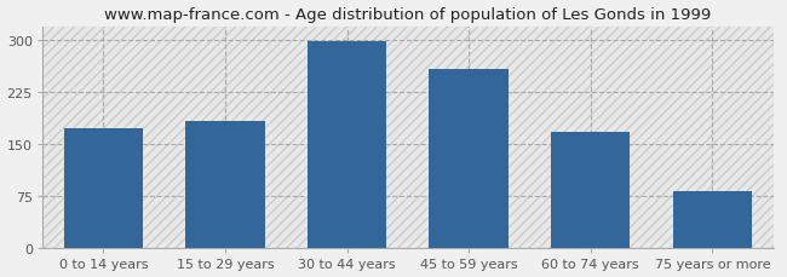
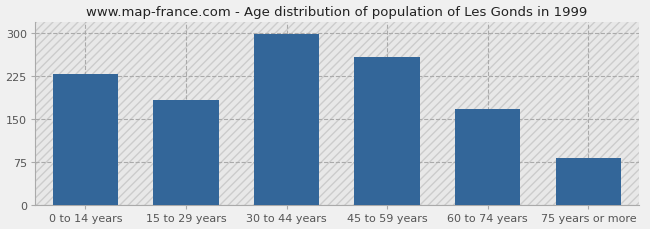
0 to 14 years: 172 -> 228
